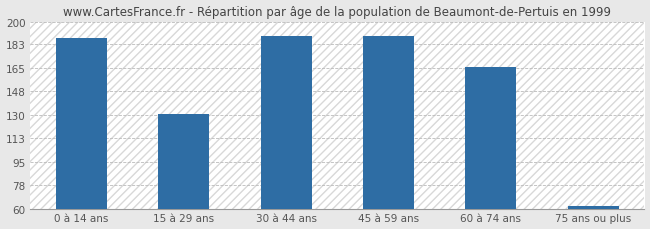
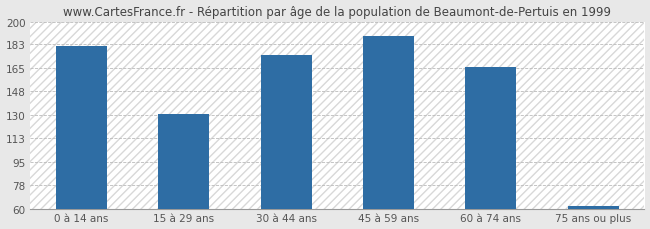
0 à 14 ans: 188 -> 182
30 à 44 ans: 189 -> 175
